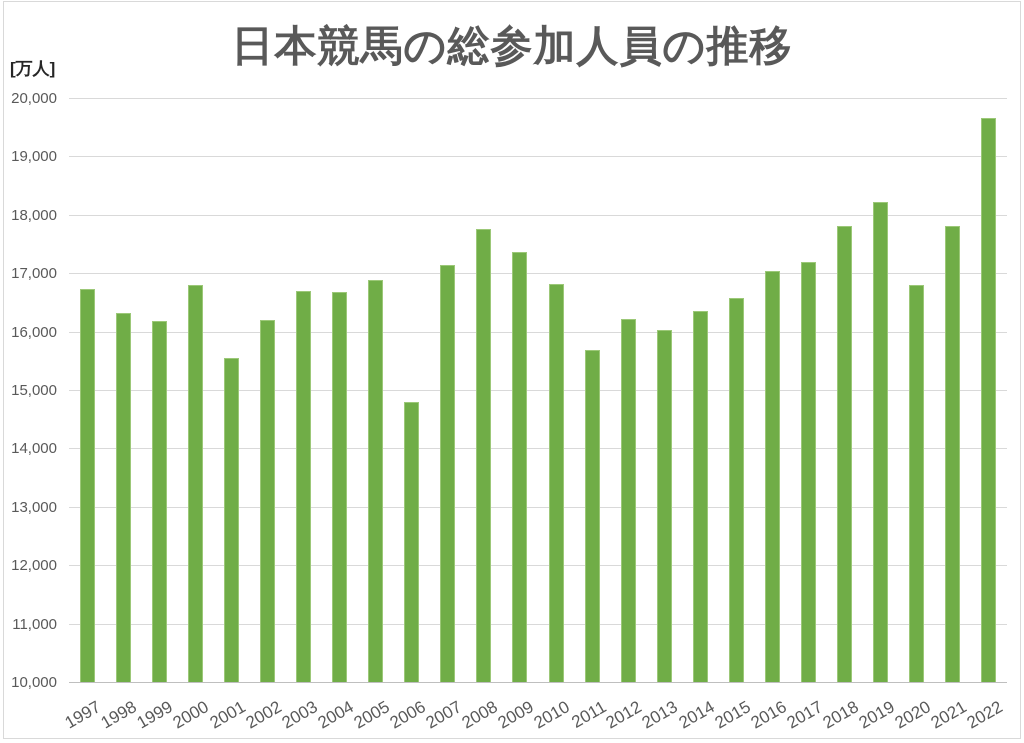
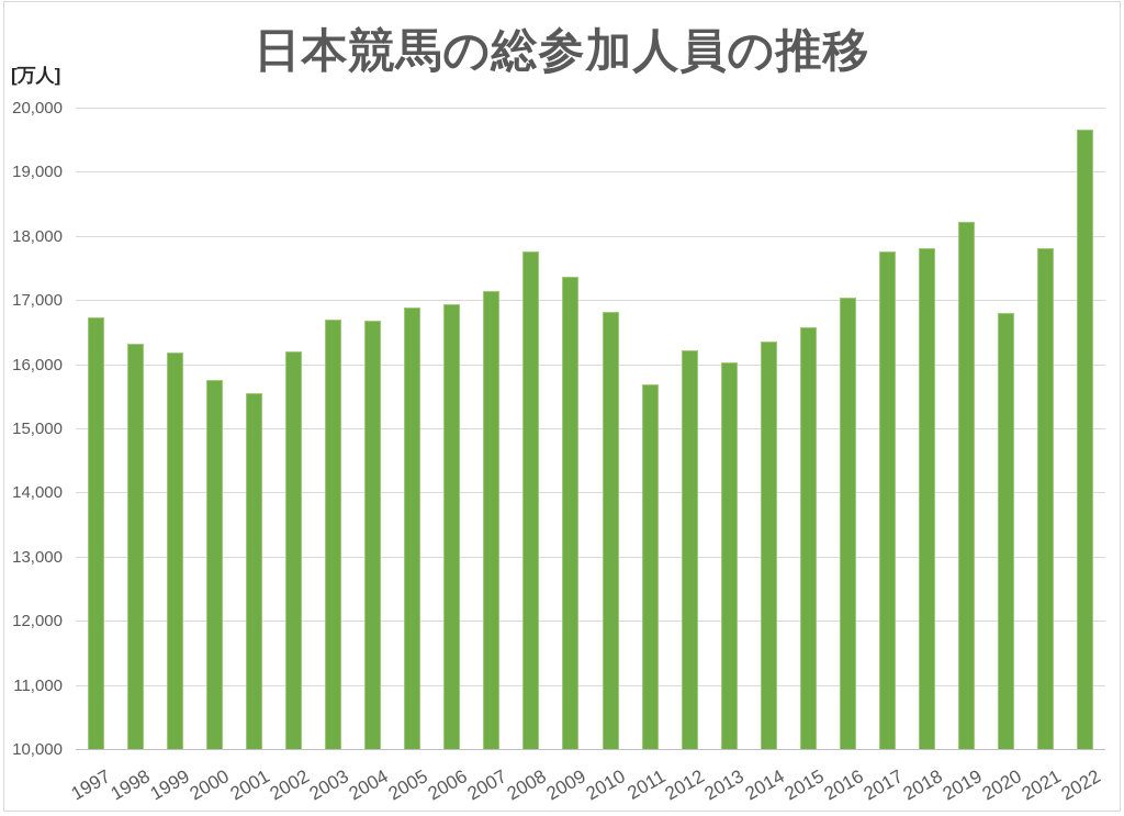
2000: 16800 -> 15800
2006: 14800 -> 16900
2017: 17200 -> 17800
